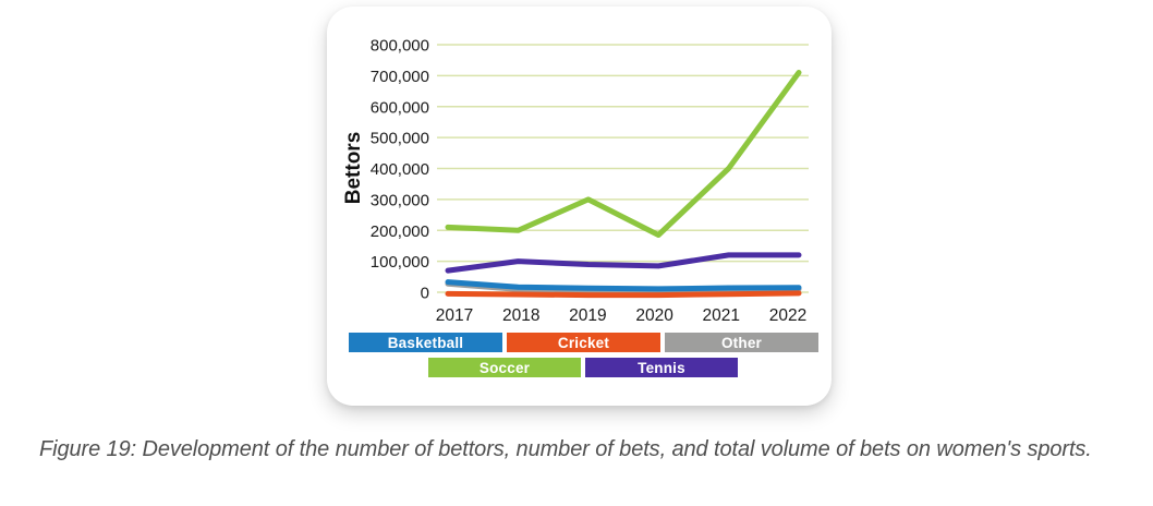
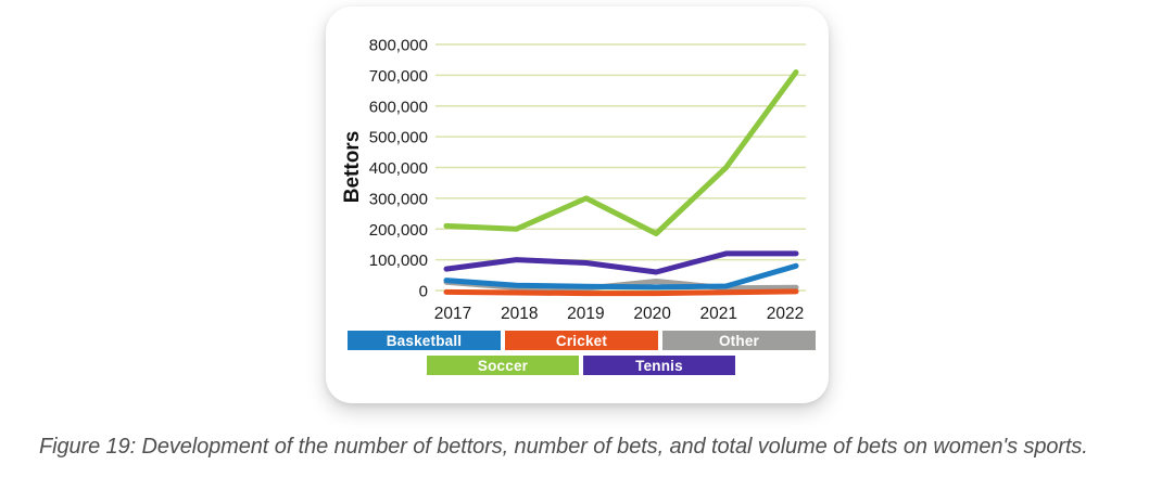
Other/2020: 10000 -> 30000
Tennis/2020: 80000 -> 60000
Basketball/2022: 20000 -> 80000
